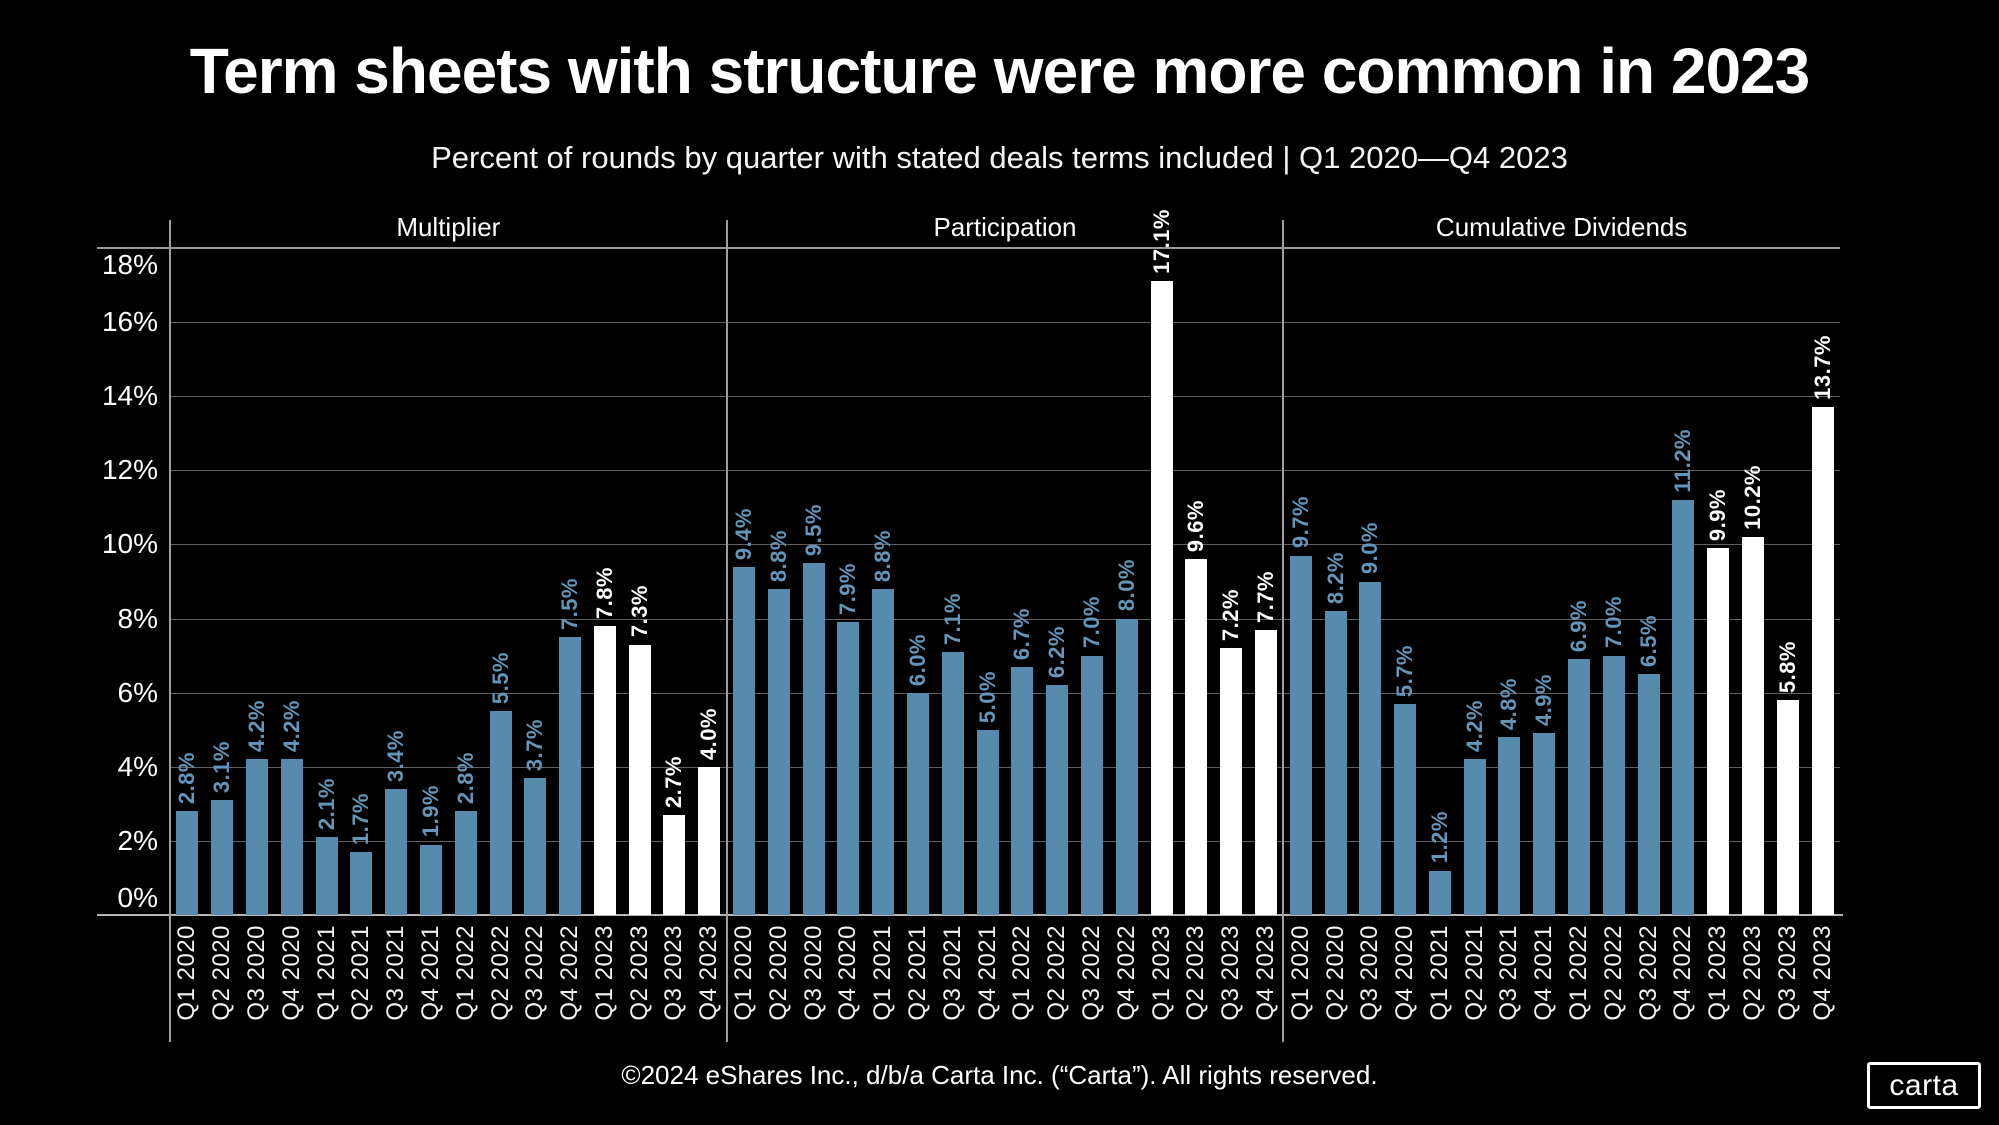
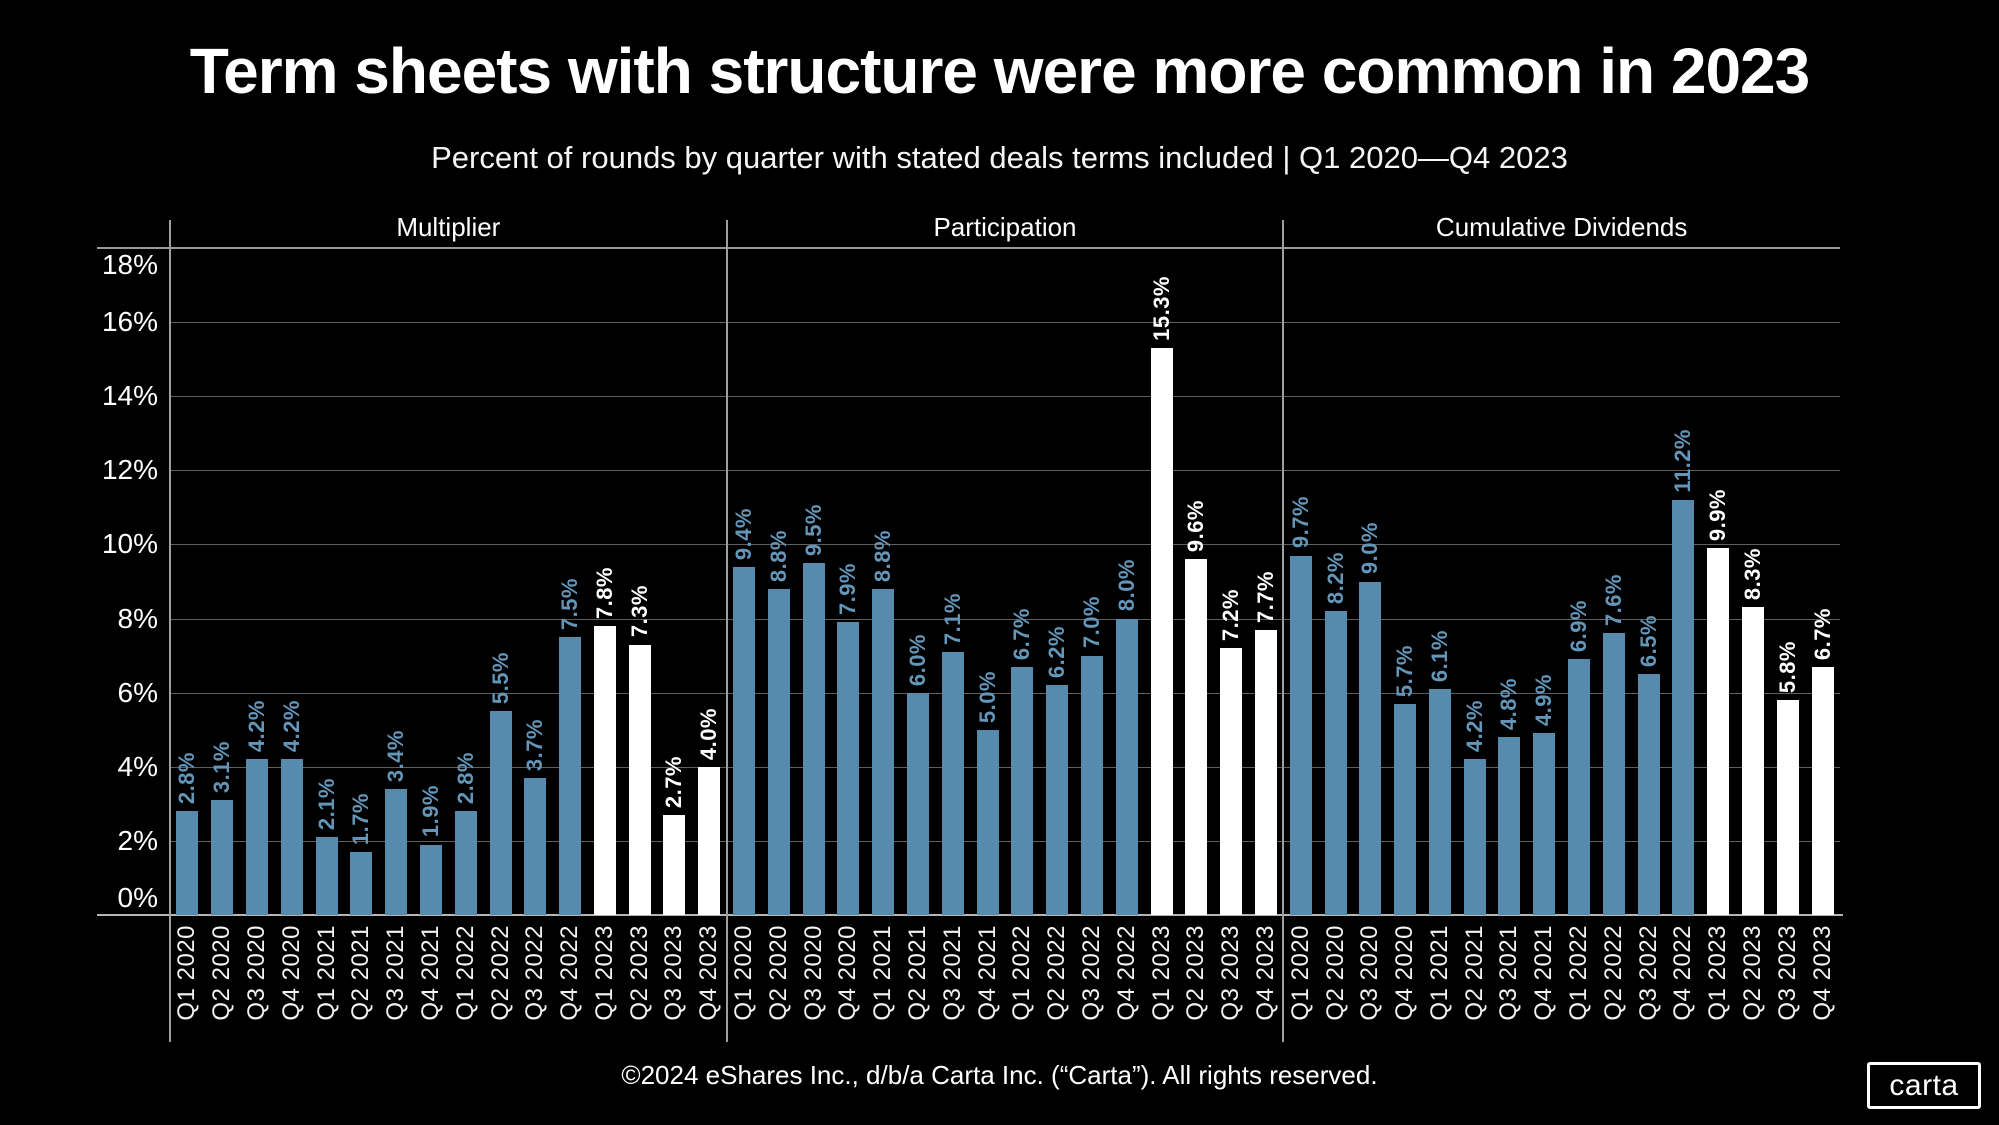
Cumulative Dividends/Q1 2021: 1.2% -> 6.1%
Cumulative Dividends/Q2 2022: 7.0% -> 7.6%
Participation/Q1 2023: 17.1% -> 15.3%
Cumulative Dividends/Q2 2023: 10.2% -> 8.3%
Cumulative Dividends/Q4 2023: 13.7% -> 6.7%
